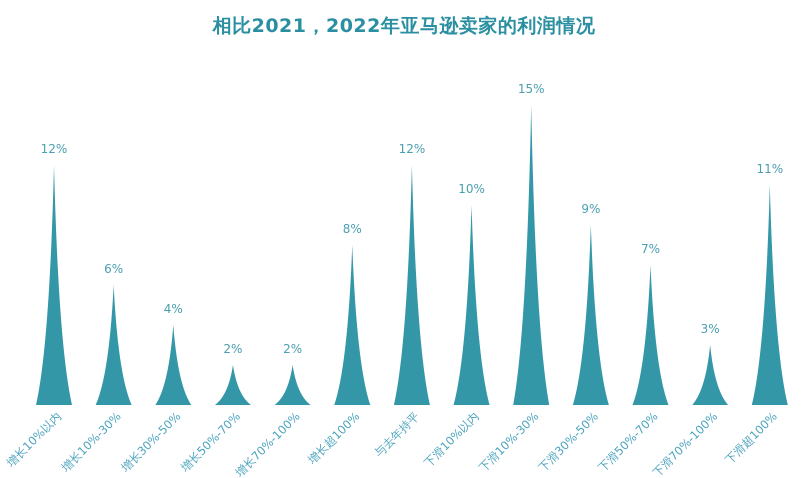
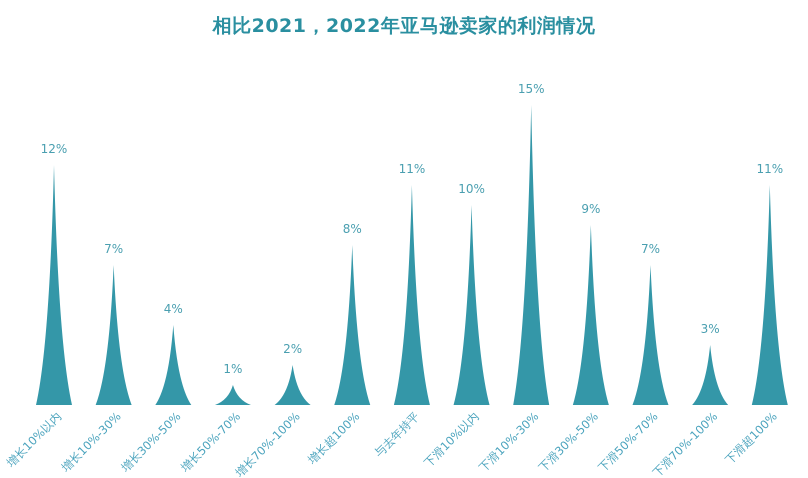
增长10%-30%: 6% -> 7%
增长50%-70%: 2% -> 1%
与去年持平: 12% -> 11%
